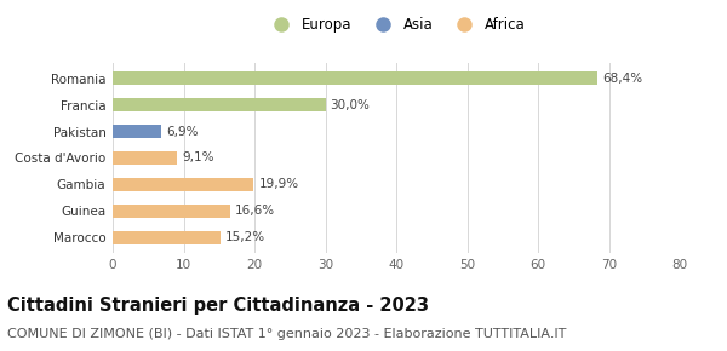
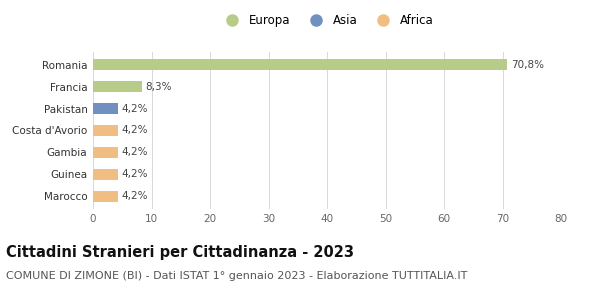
Romania: 68,4% -> 70,8%
Francia: 30,0% -> 8,3%
Pakistan: 6,9% -> 4,2%
Costa d'Avorio: 9,1% -> 4,2%
Gambia: 19,9% -> 4,2%
Guinea: 16,6% -> 4,2%
Marocco: 15,2% -> 4,2%
